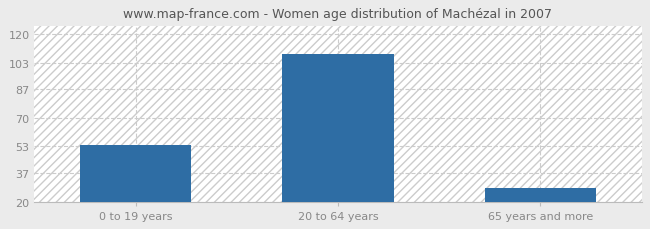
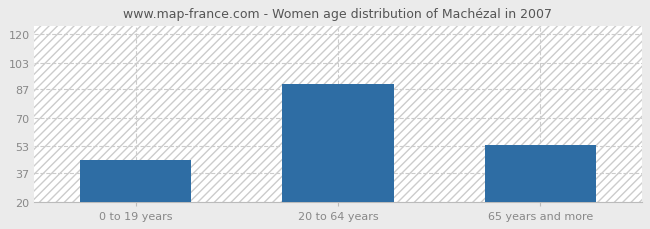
0 to 19 years: 54 -> 45
20 to 64 years: 108 -> 90
65 years and more: 28 -> 54
